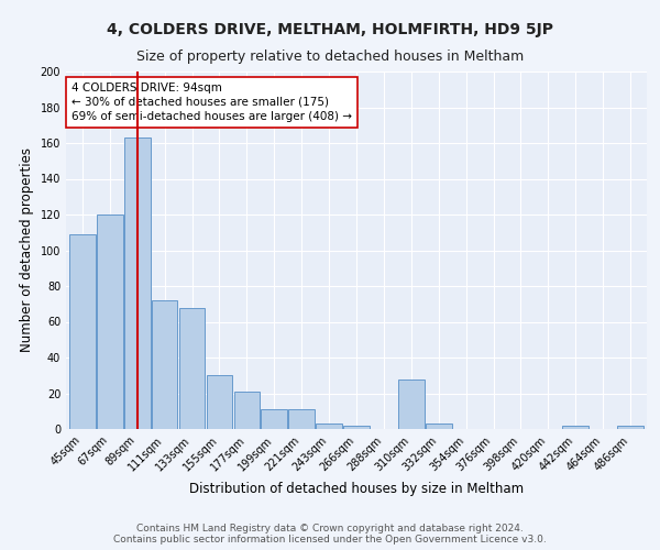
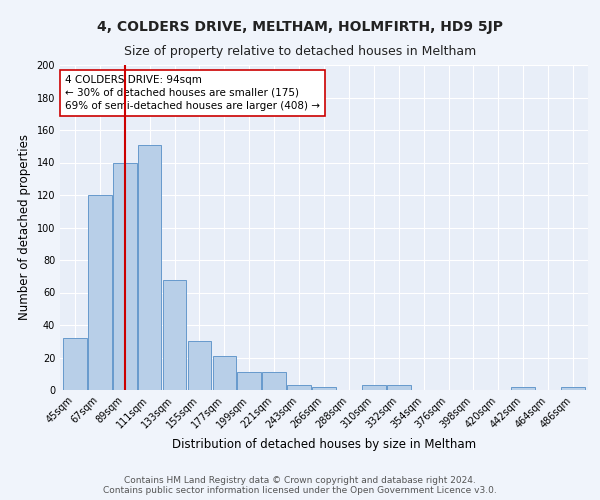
45sqm: 109 -> 32
89sqm: 163 -> 140
111sqm: 72 -> 151
310sqm: 28 -> 3
